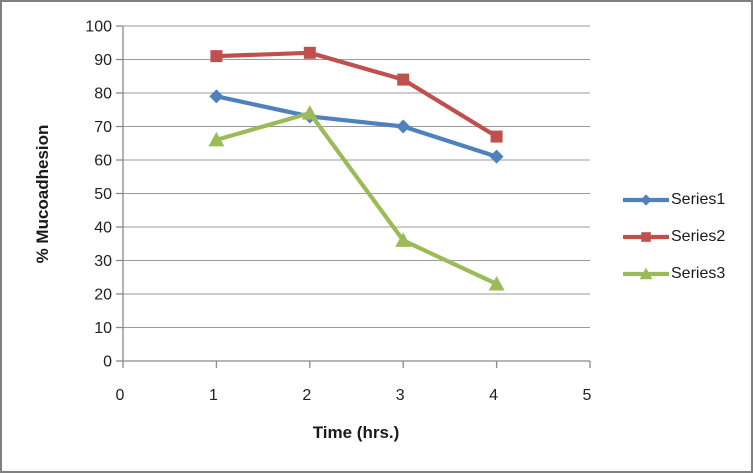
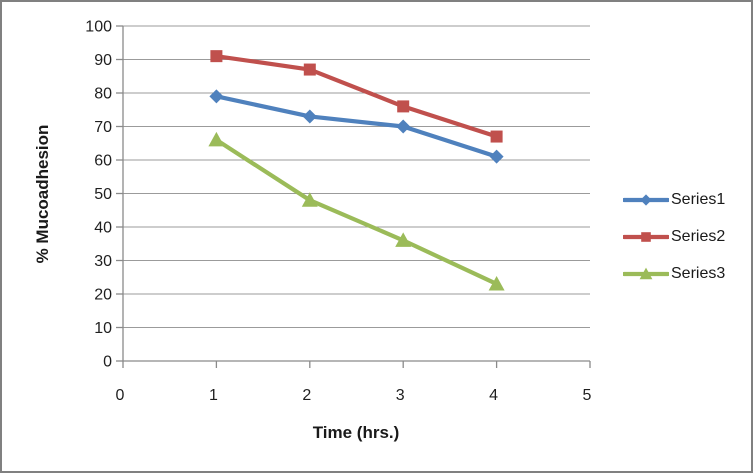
Series2/2: 92 -> 87
Series3/2: 74 -> 48
Series2/3: 84 -> 76
